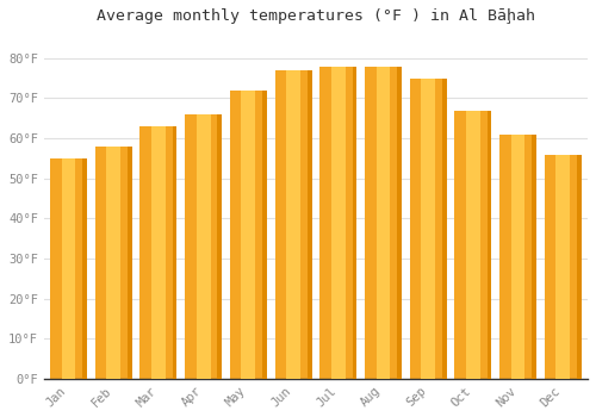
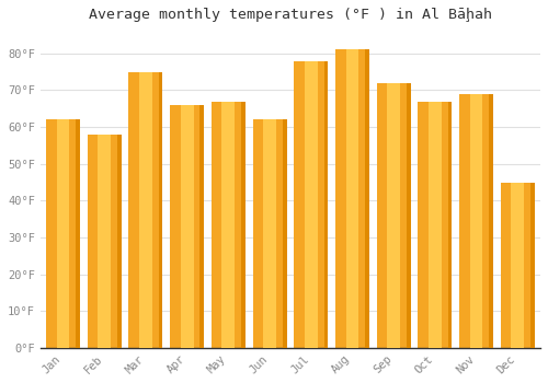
Jan: 55°F -> 62°F
Mar: 63°F -> 75°F
May: 72°F -> 67°F
Jun: 77°F -> 62°F
Aug: 78°F -> 81°F
Sep: 75°F -> 72°F
Nov: 61°F -> 69°F
Dec: 56°F -> 45°F
